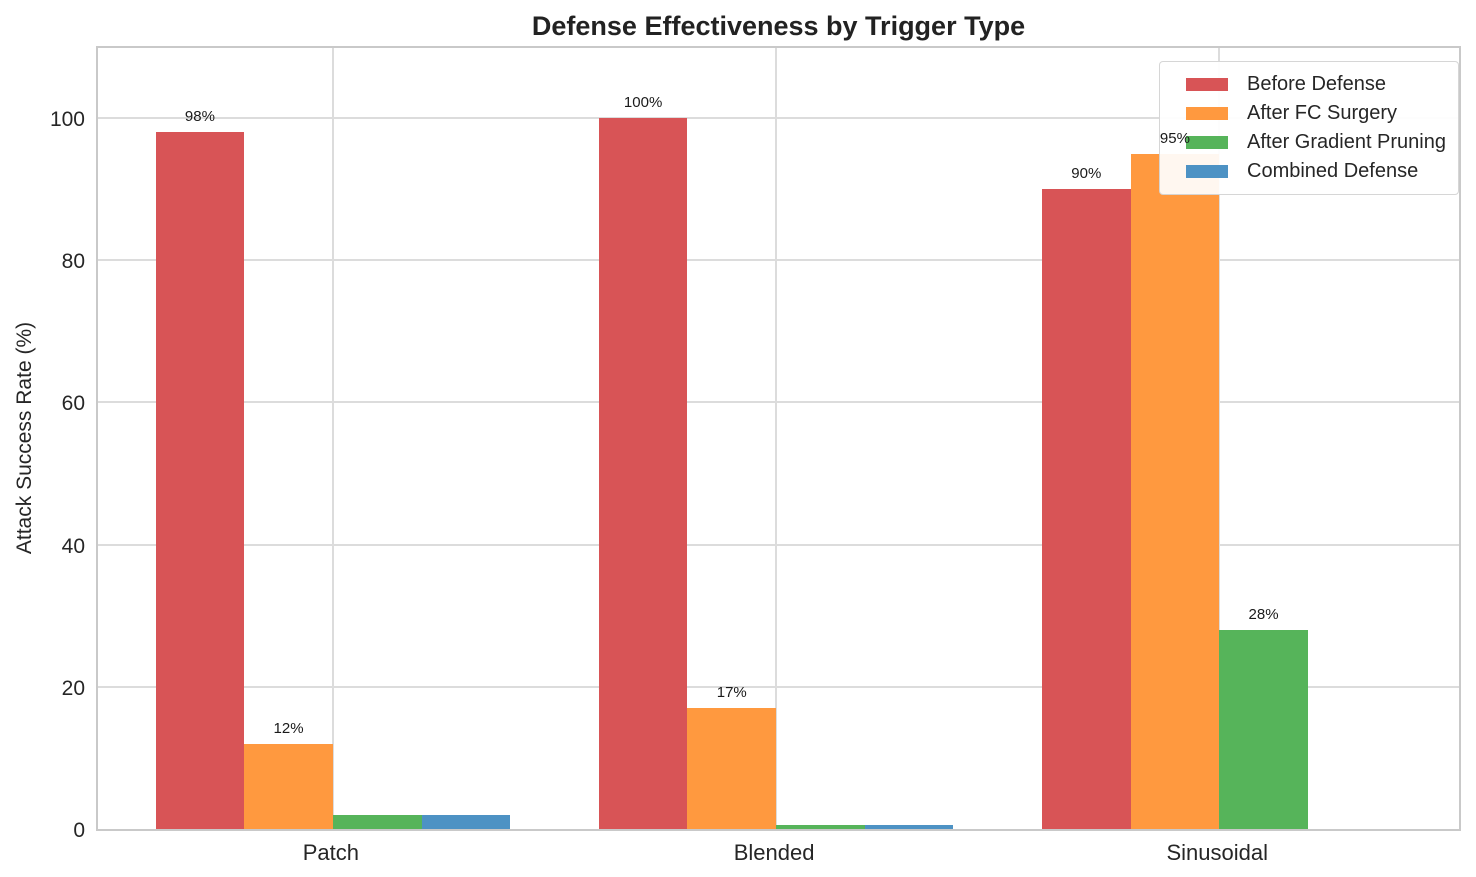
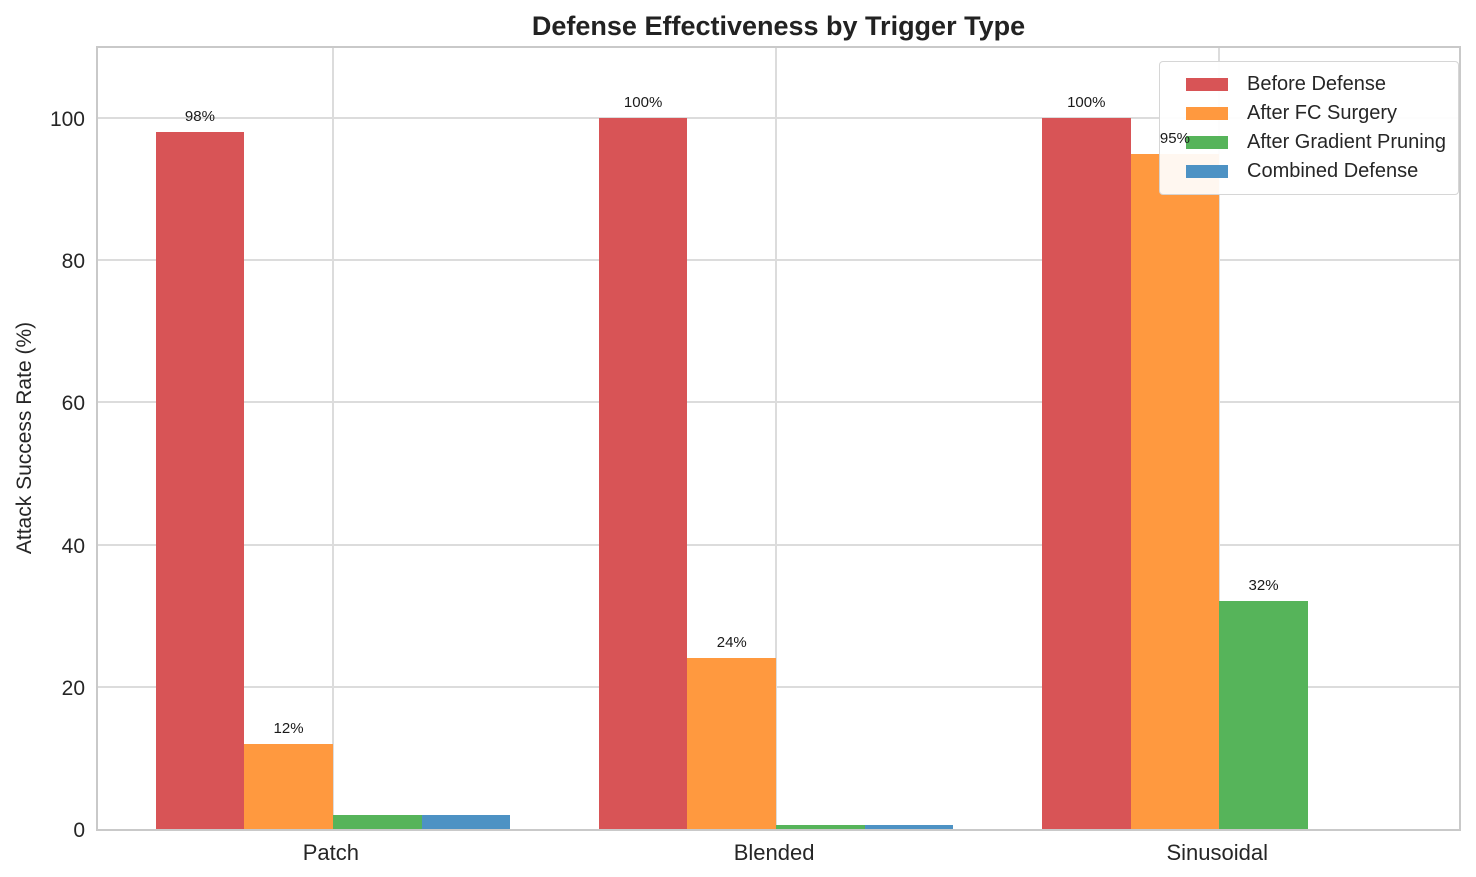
After FC Surgery/Blended: 17% -> 24%
Before Defense/Sinusoidal: 90% -> 100%
After Gradient Pruning/Sinusoidal: 28% -> 32%
